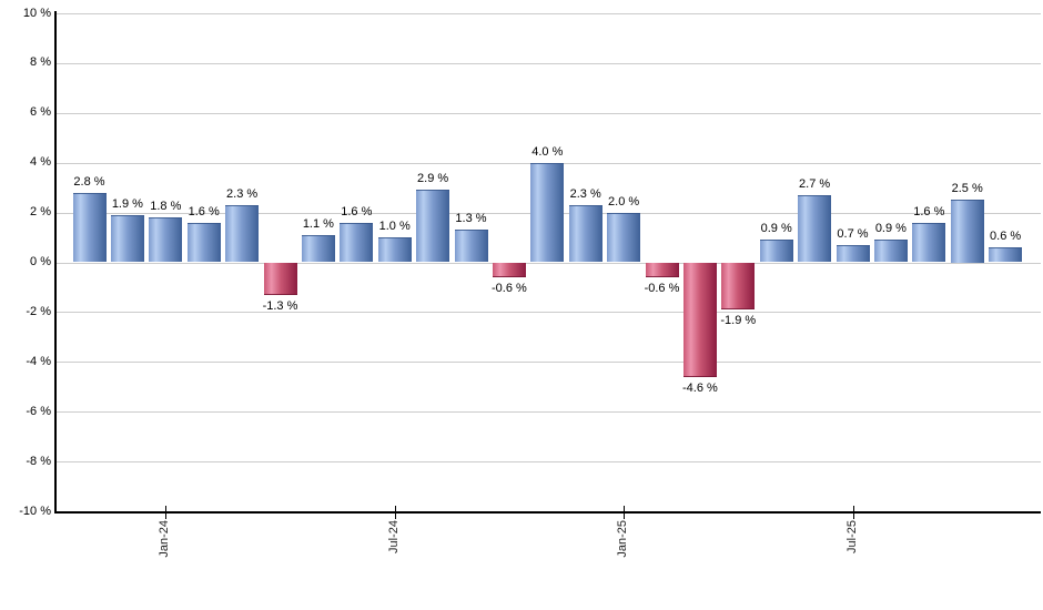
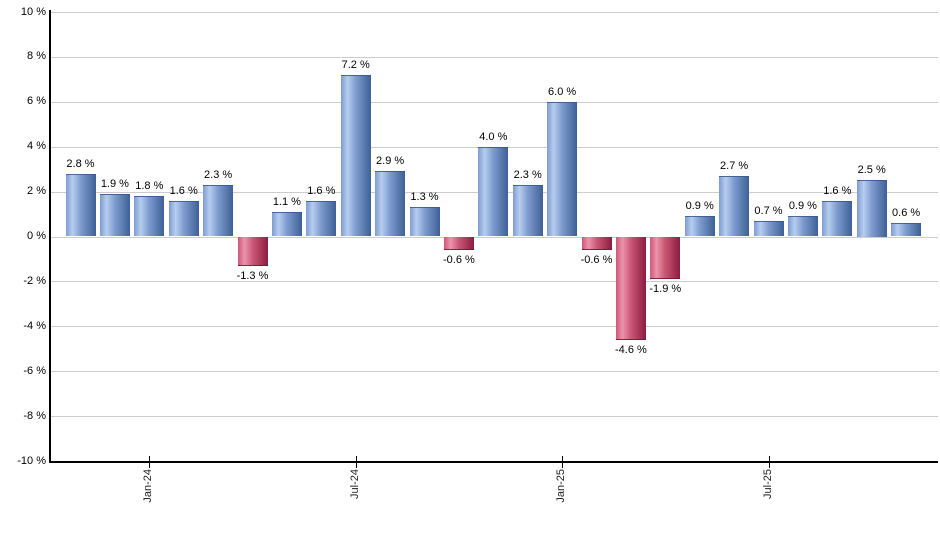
Jul-24: 1.0 -> 7.2
Jan-25: 2.0 -> 6.0
